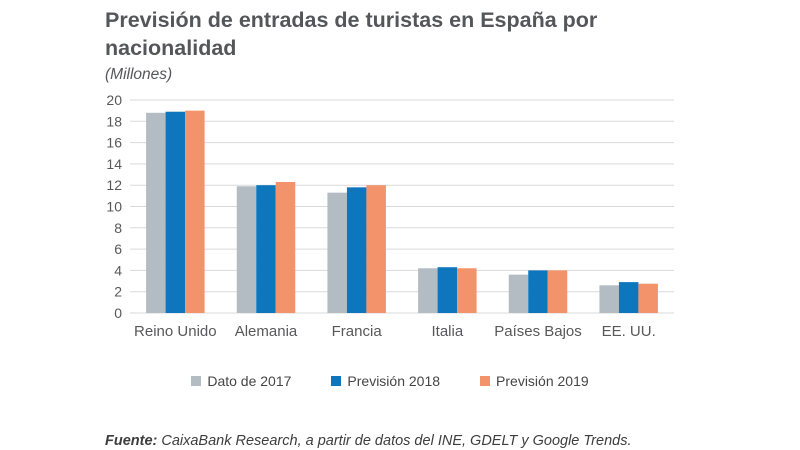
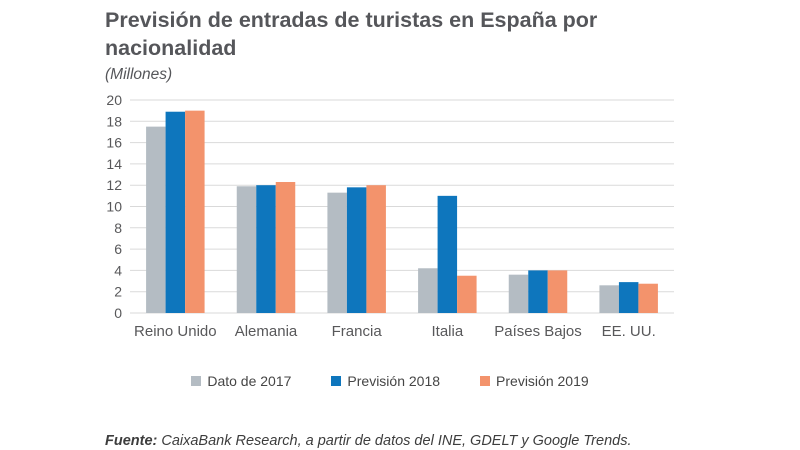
Dato de 2017/Reino Unido: 18.8 -> 17.5
Previsión 2018/Italia: 4.3 -> 11.0
Previsión 2019/Italia: 4.2 -> 3.5
